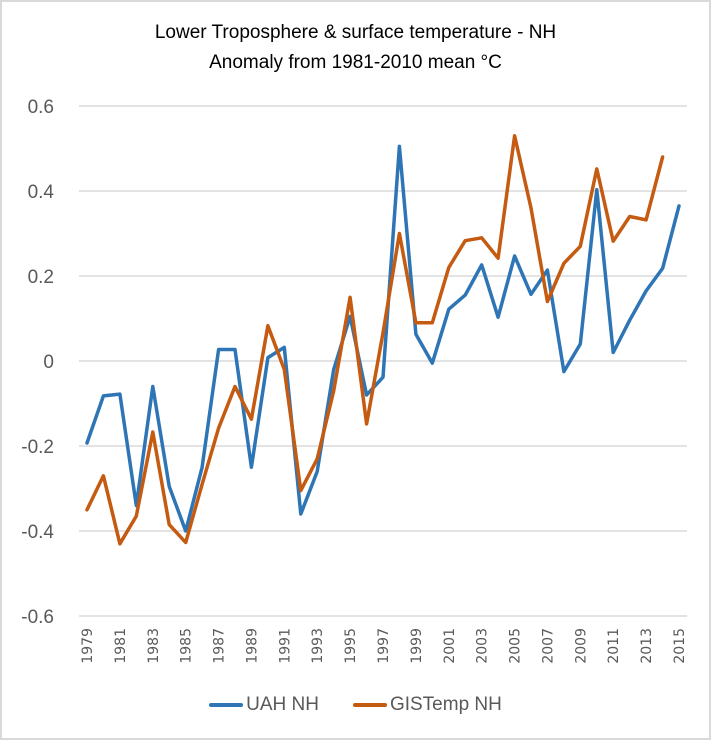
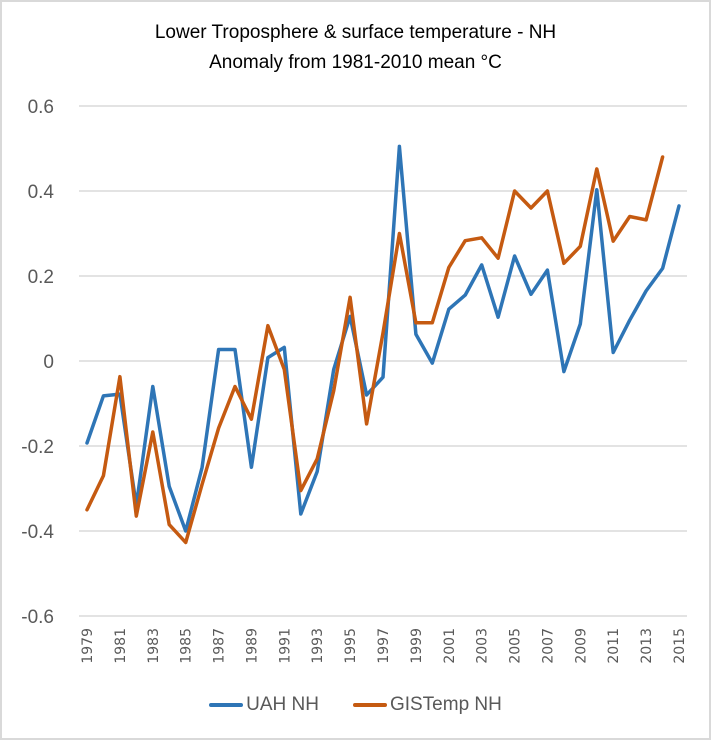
GISTemp NH/1981: -0.43 -> -0.04
GISTemp NH/2005: 0.53 -> 0.40
GISTemp NH/2007: 0.14 -> 0.40
UAH NH/2009: 0.04 -> 0.09
